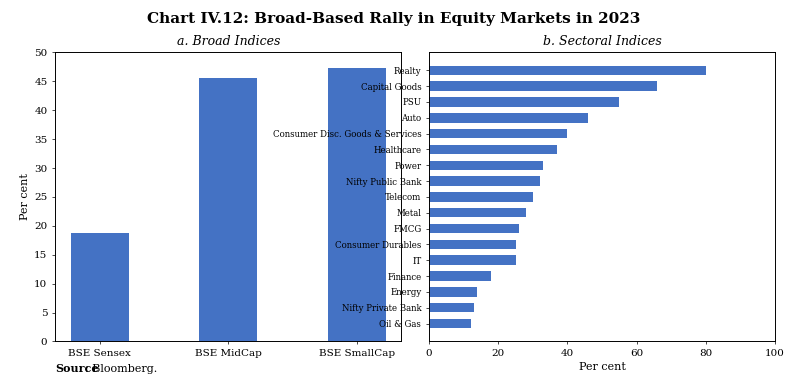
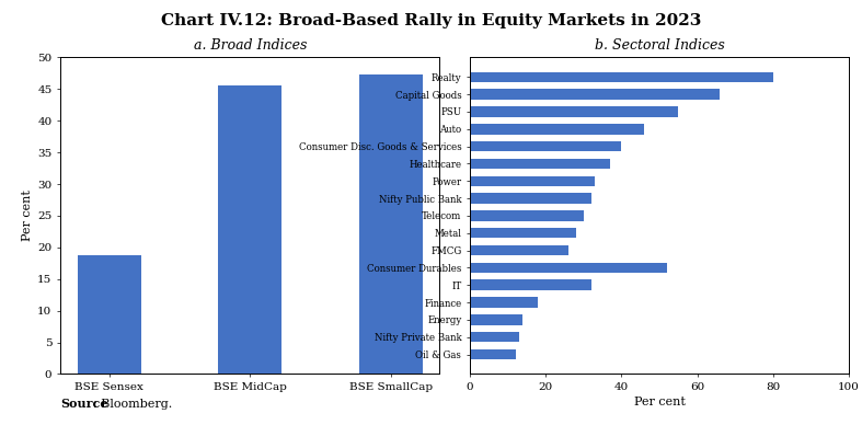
b. Sectoral Indices/Consumer Durables: 25 -> 52
b. Sectoral Indices/IT: 25 -> 32
